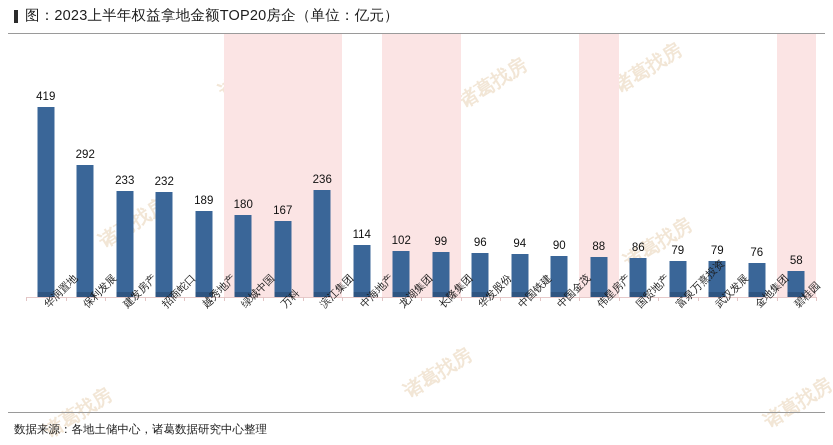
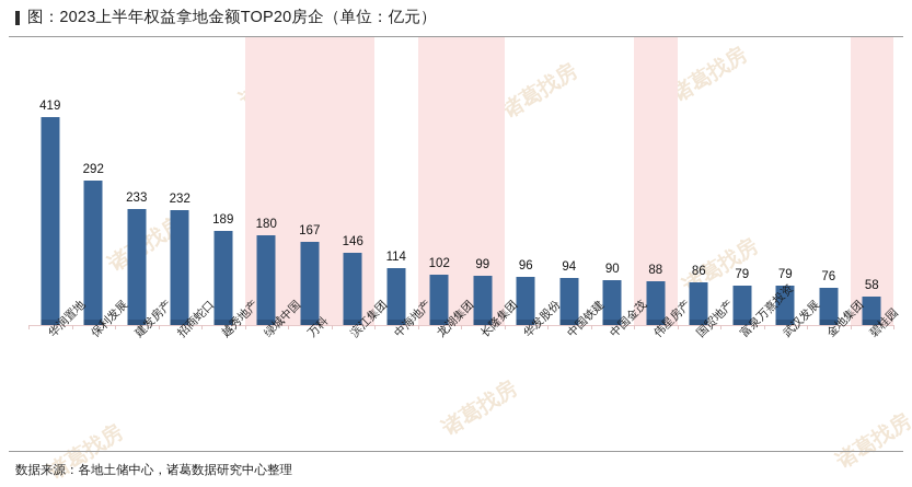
滨江集团: 236 -> 146
